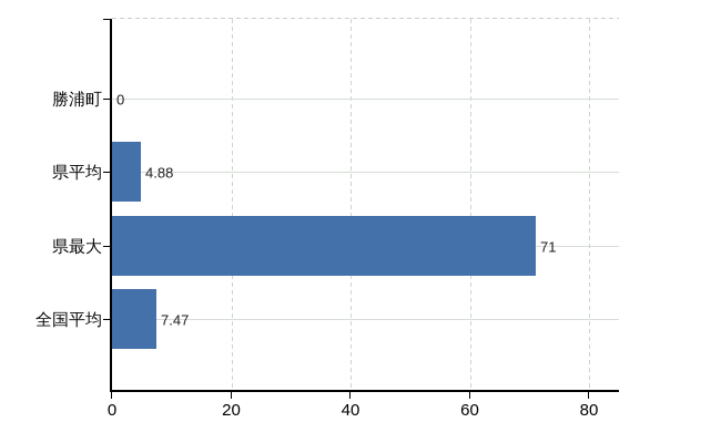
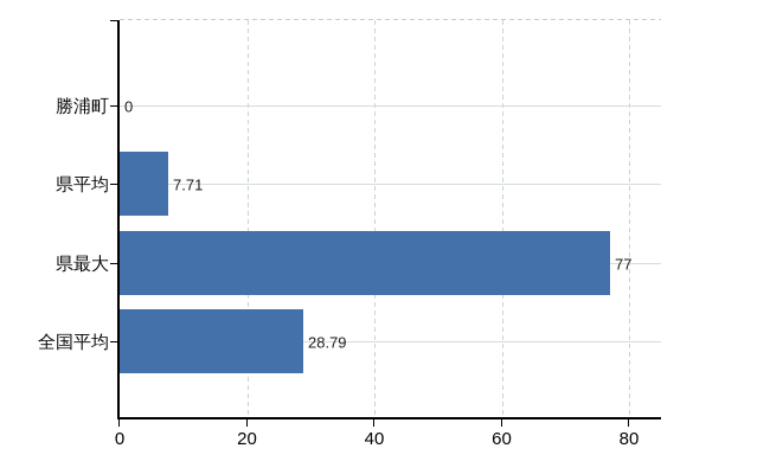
県平均: 4.88 -> 7.71
県最大: 71 -> 77
全国平均: 7.47 -> 28.79
